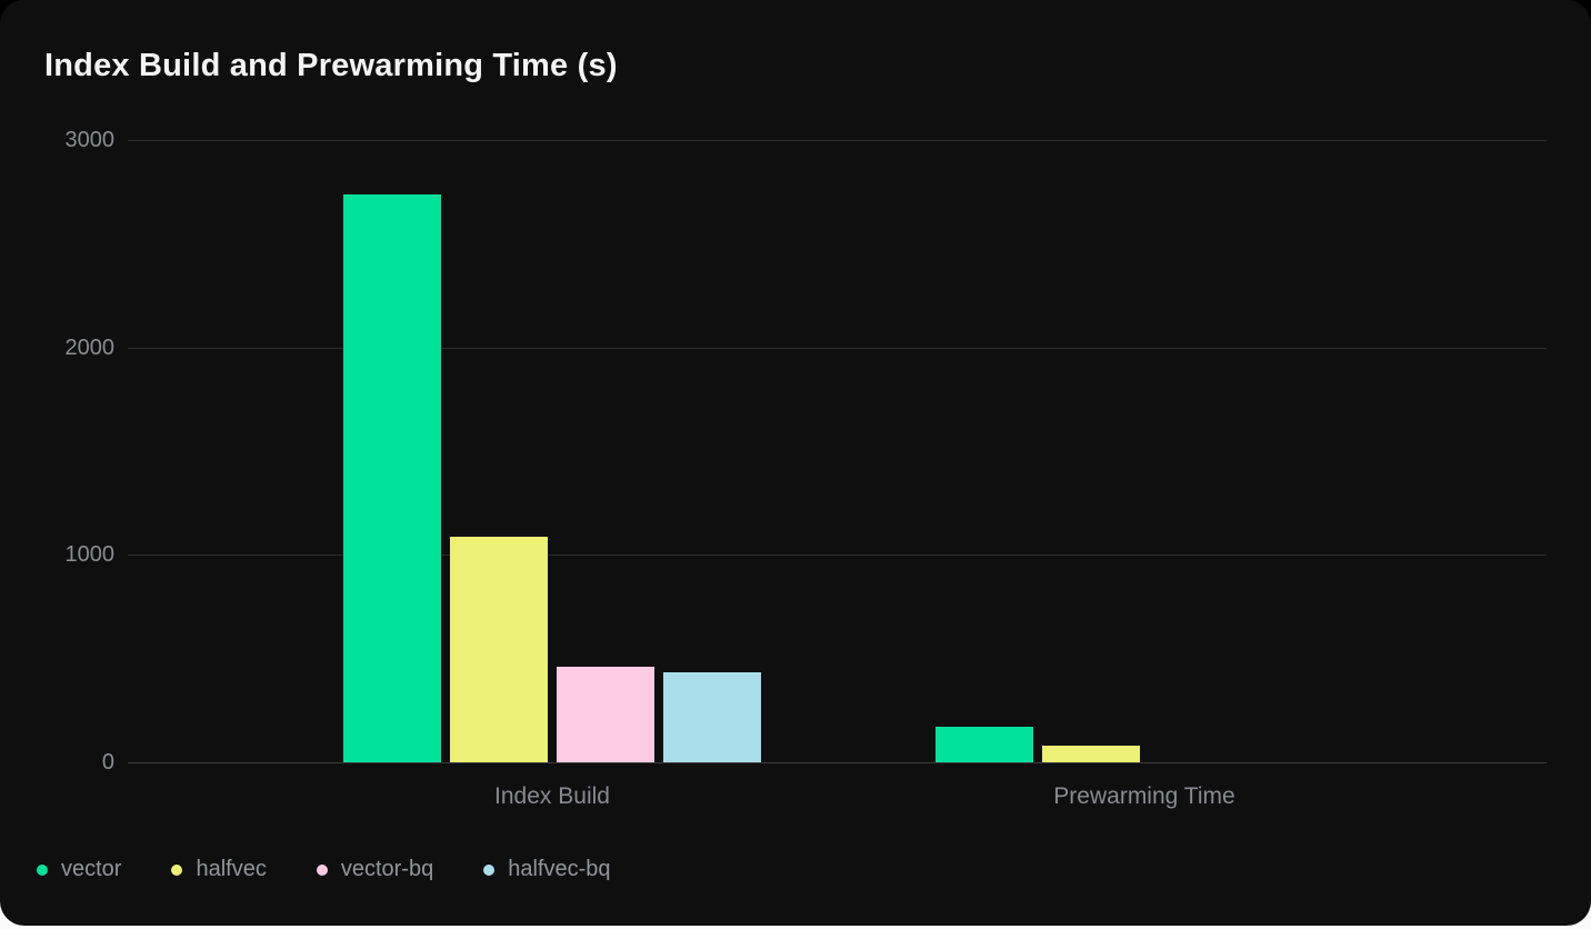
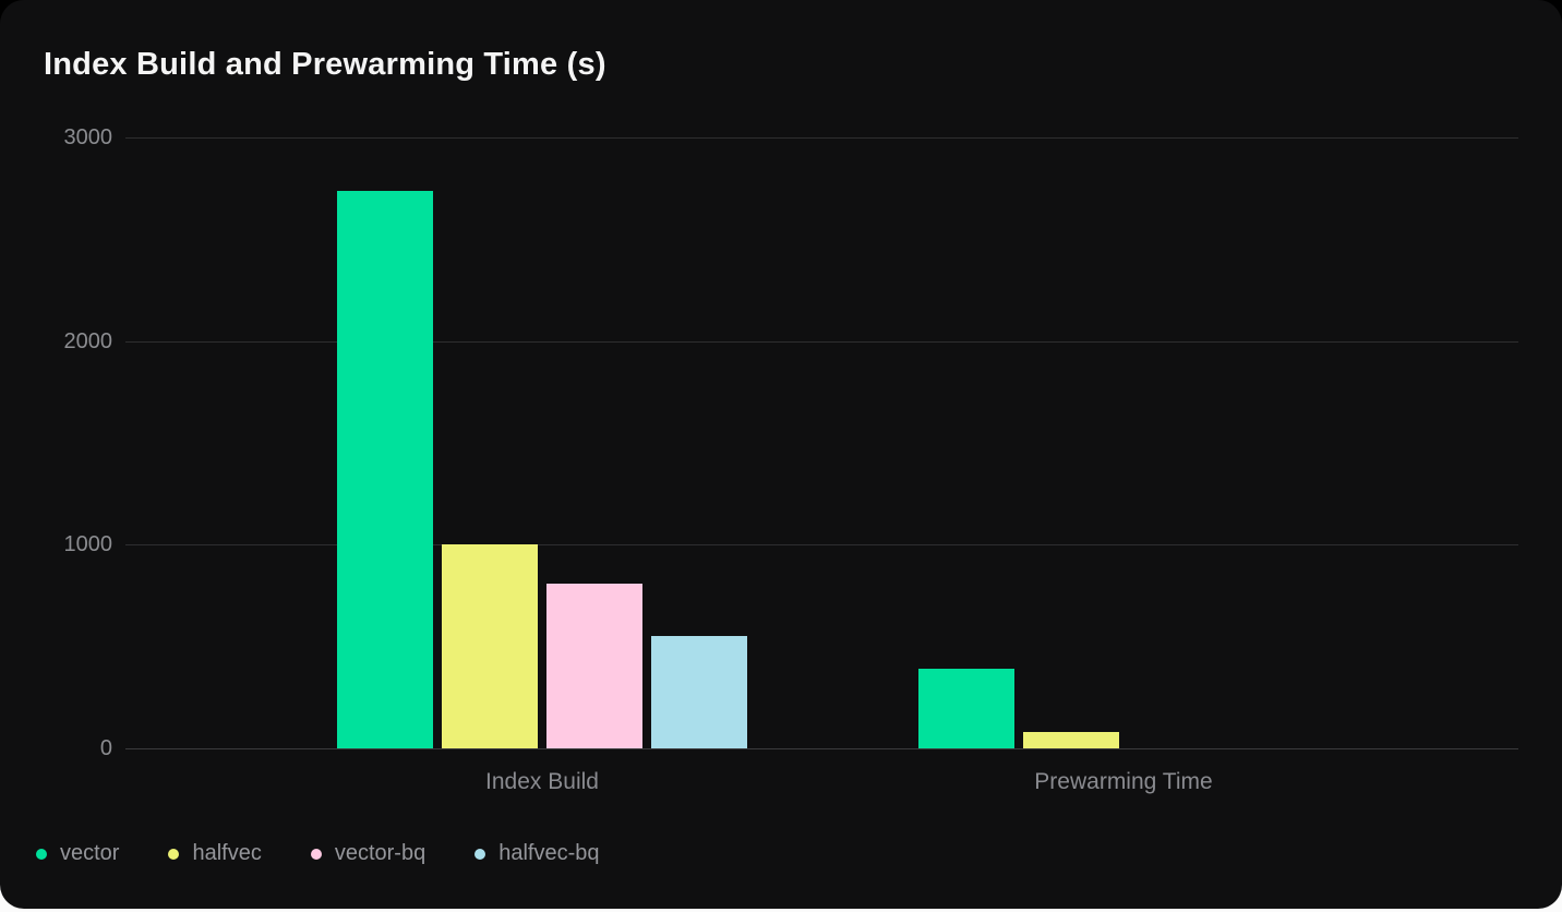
halfvec/Index Build: 1090 -> 1000
vector-bq/Index Build: 460 -> 810
halfvec-bq/Index Build: 440 -> 550
vector/Prewarming Time: 170 -> 390
